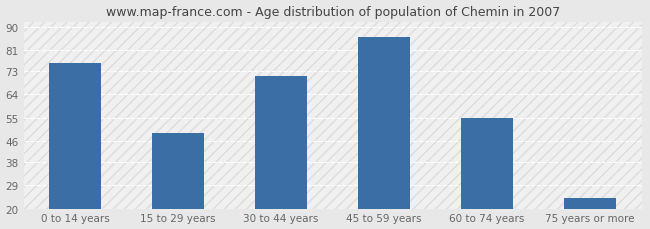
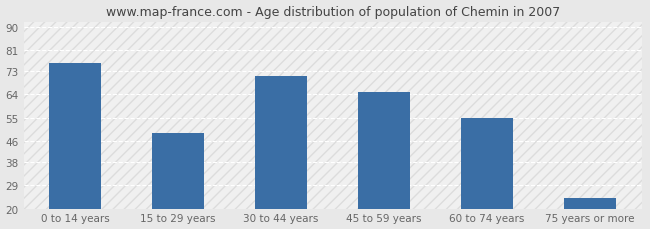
45 to 59 years: 86 -> 65
